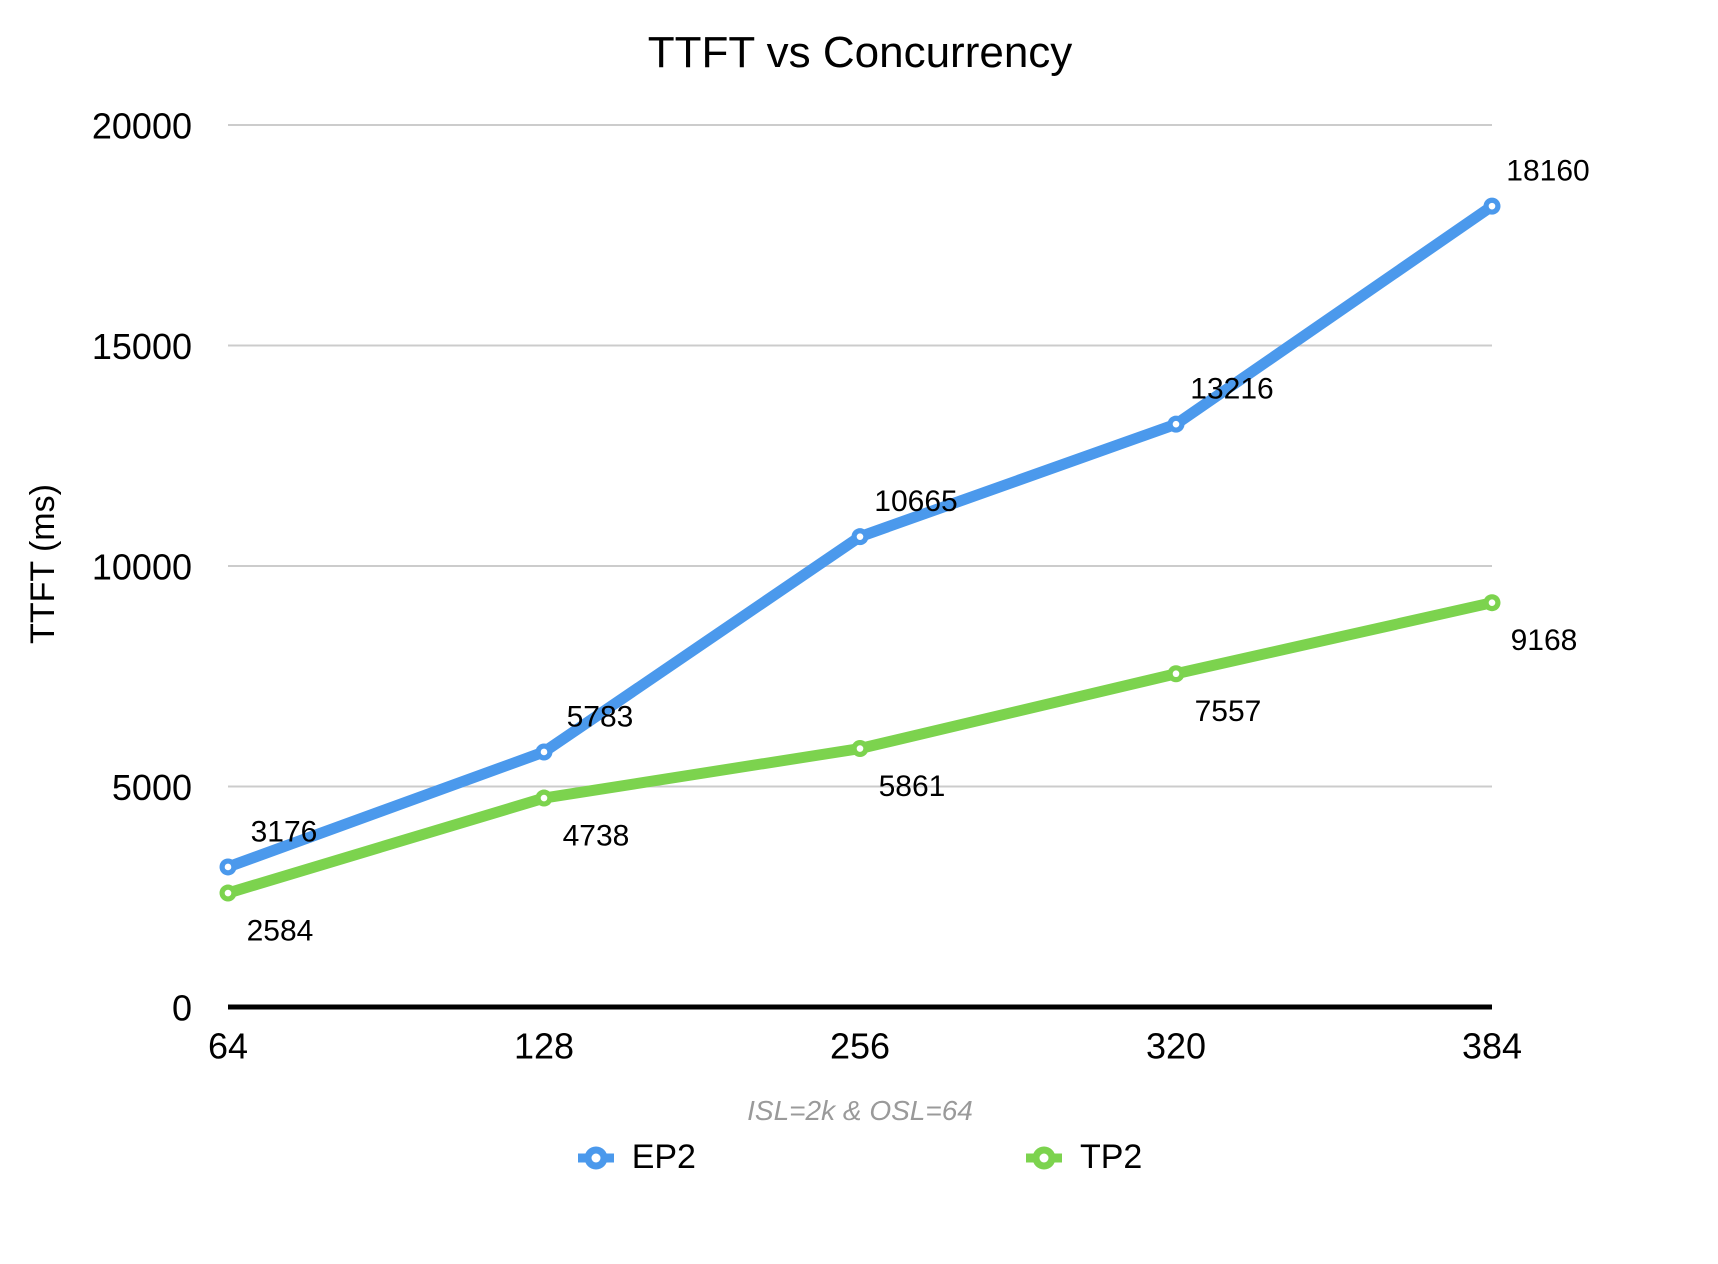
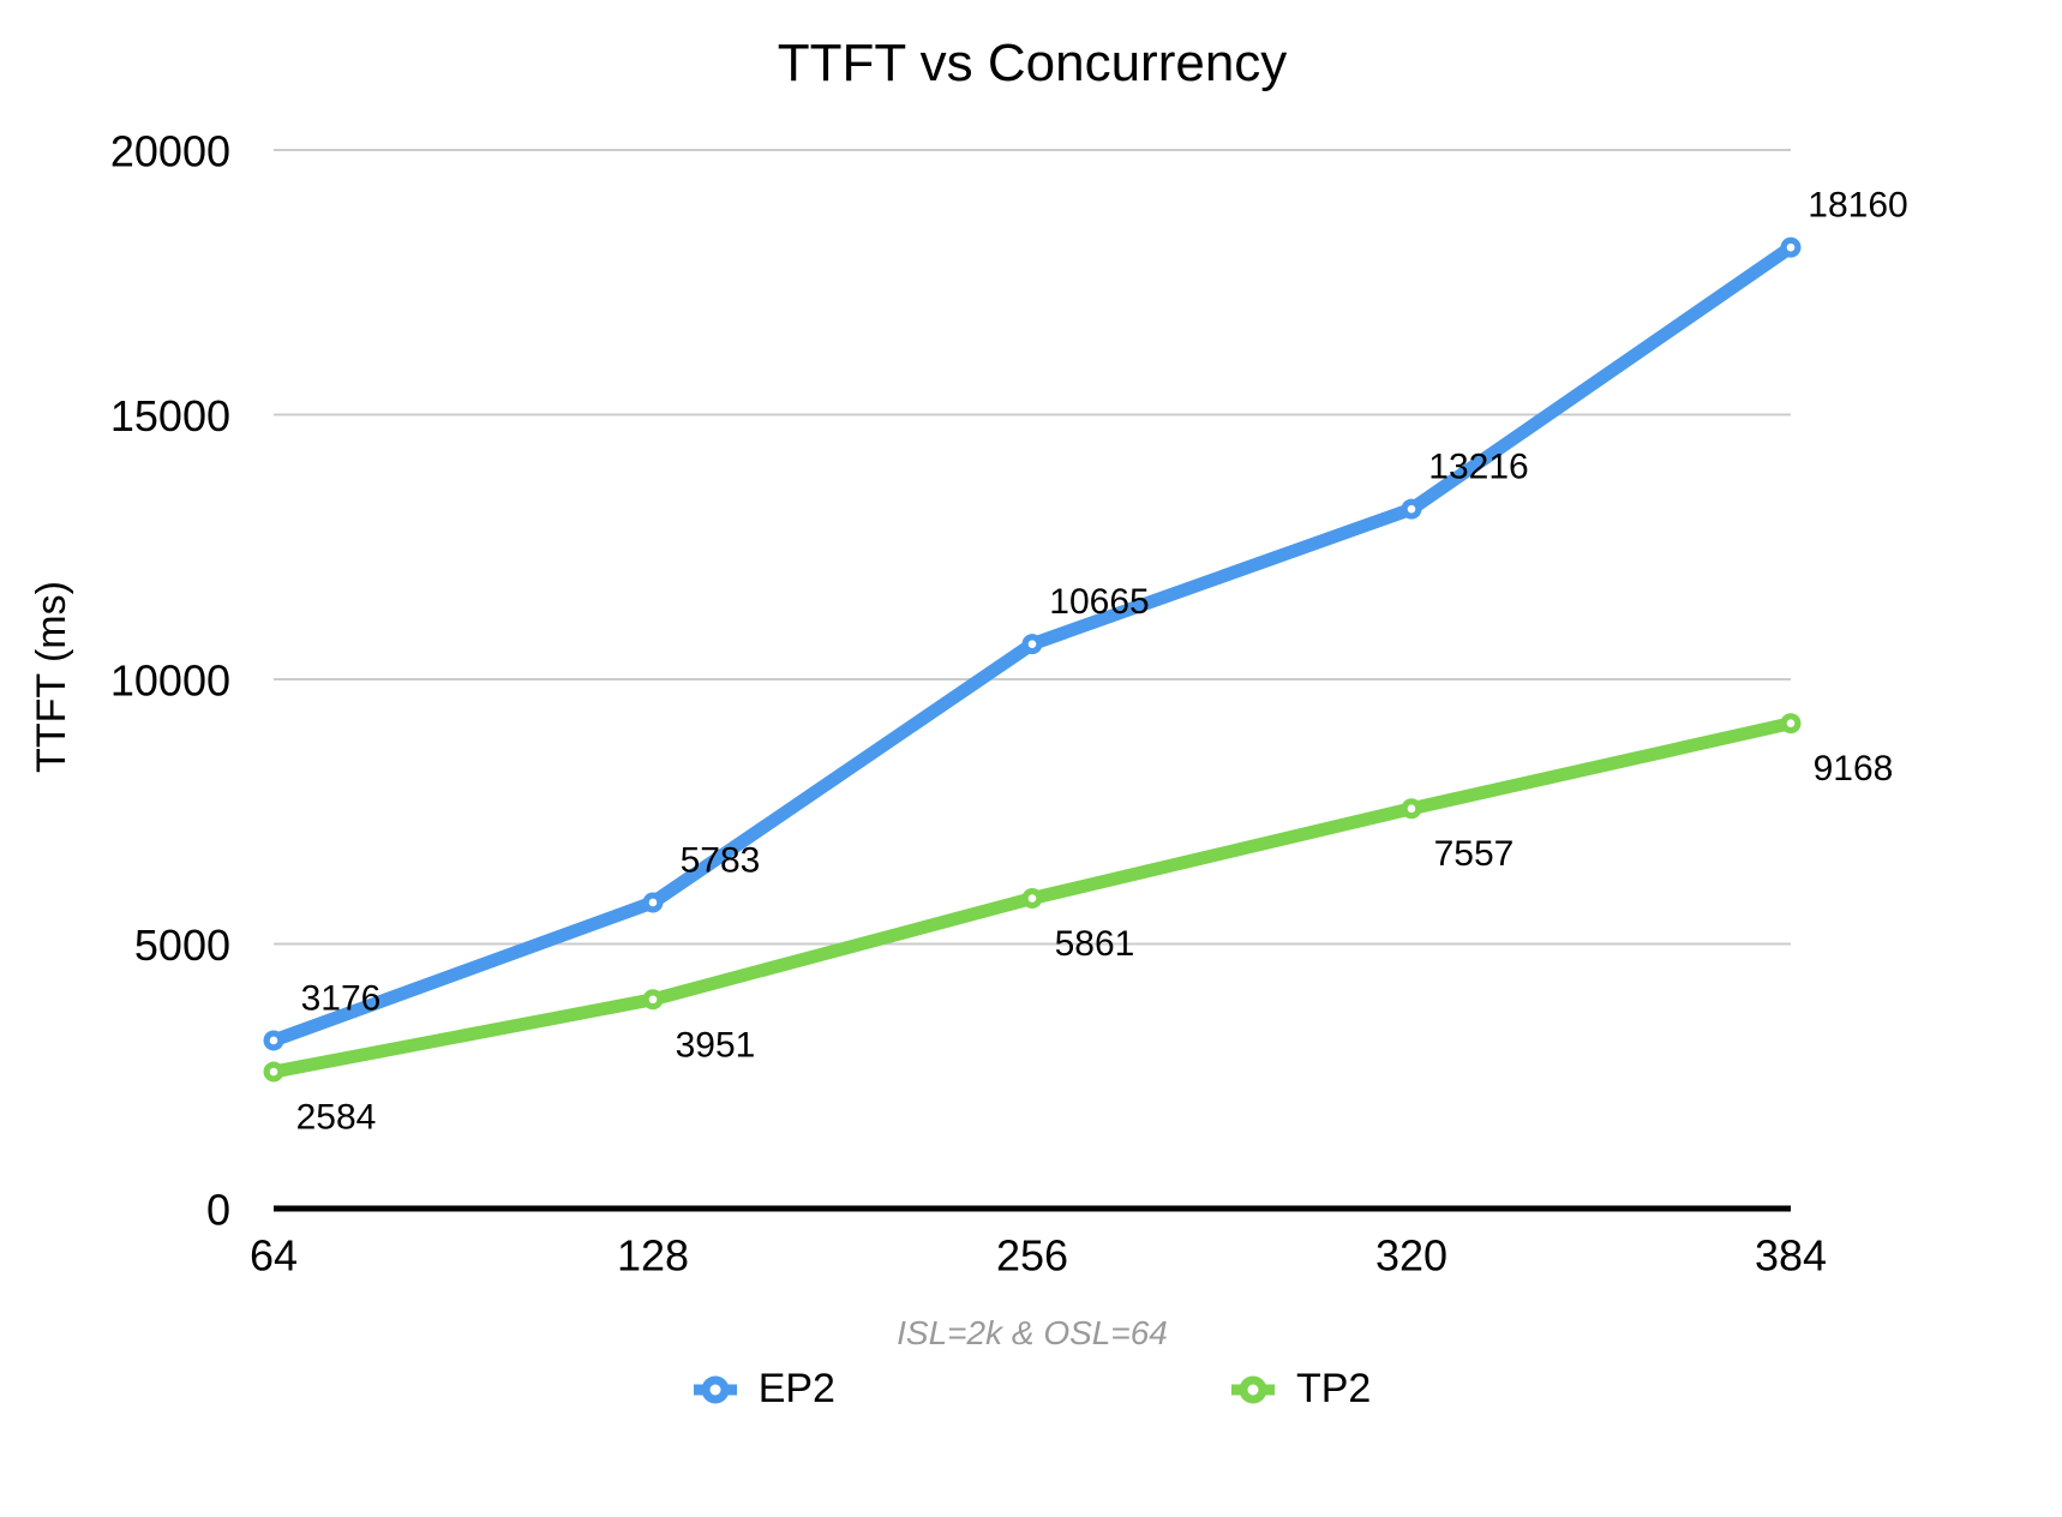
TP2/128: 4738 -> 3951
